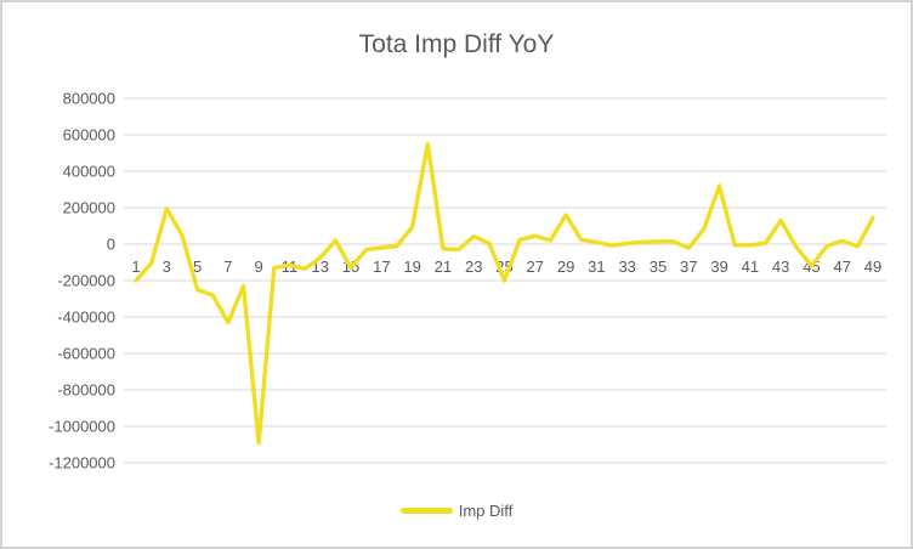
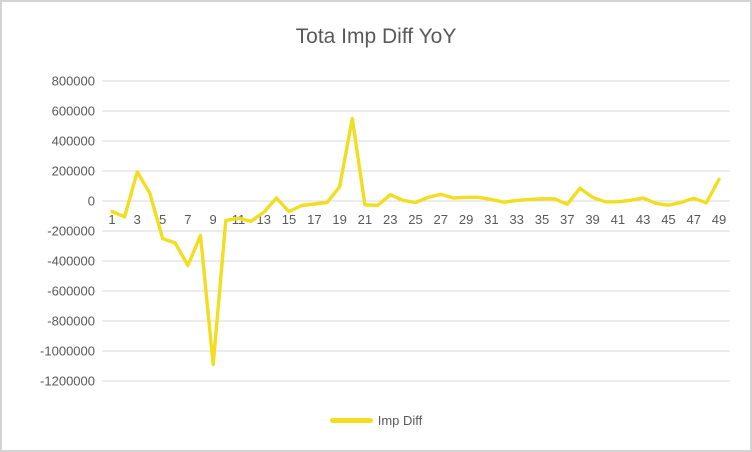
1: -200000 -> -70000
15: -130000 -> -70000
25: -200000 -> -10000
29: 160000 -> 20000
39: 320000 -> 20000
43: 130000 -> 20000
45: -120000 -> -30000
